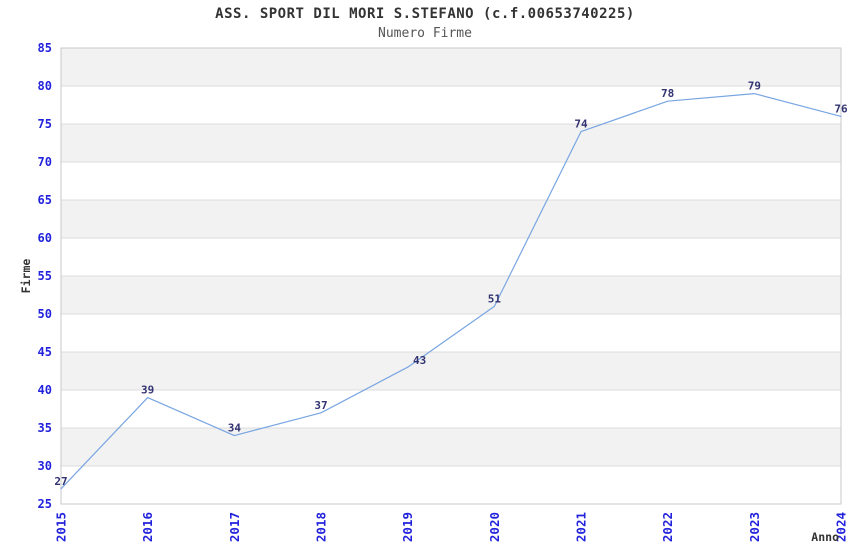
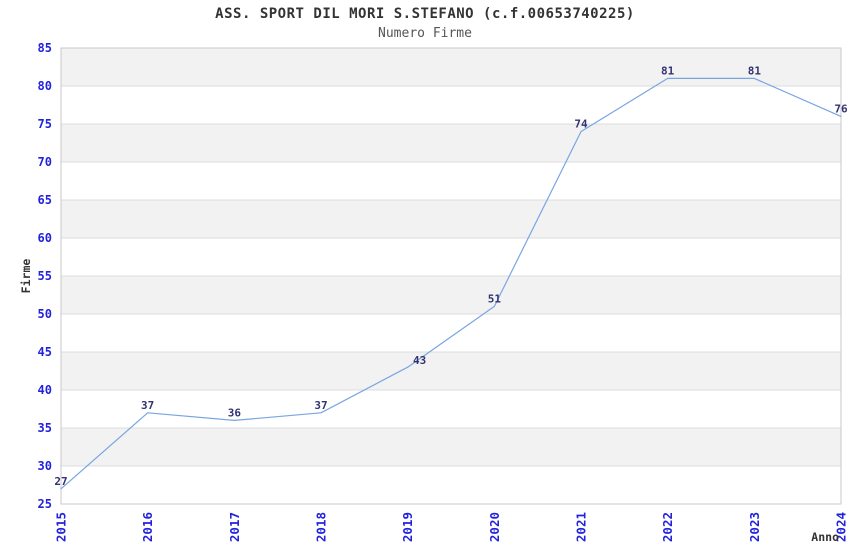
2016: 39 -> 37
2017: 34 -> 36
2022: 78 -> 81
2023: 79 -> 81
